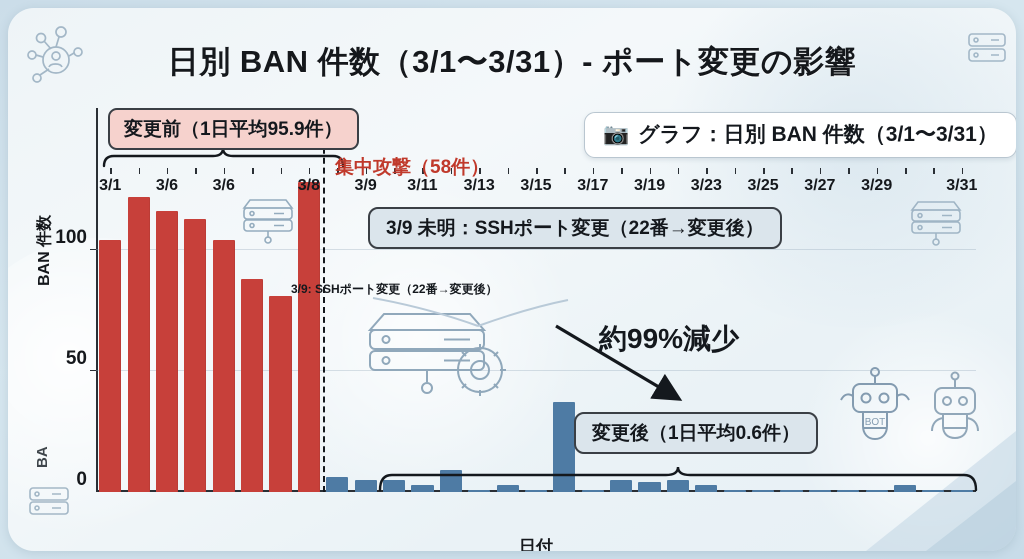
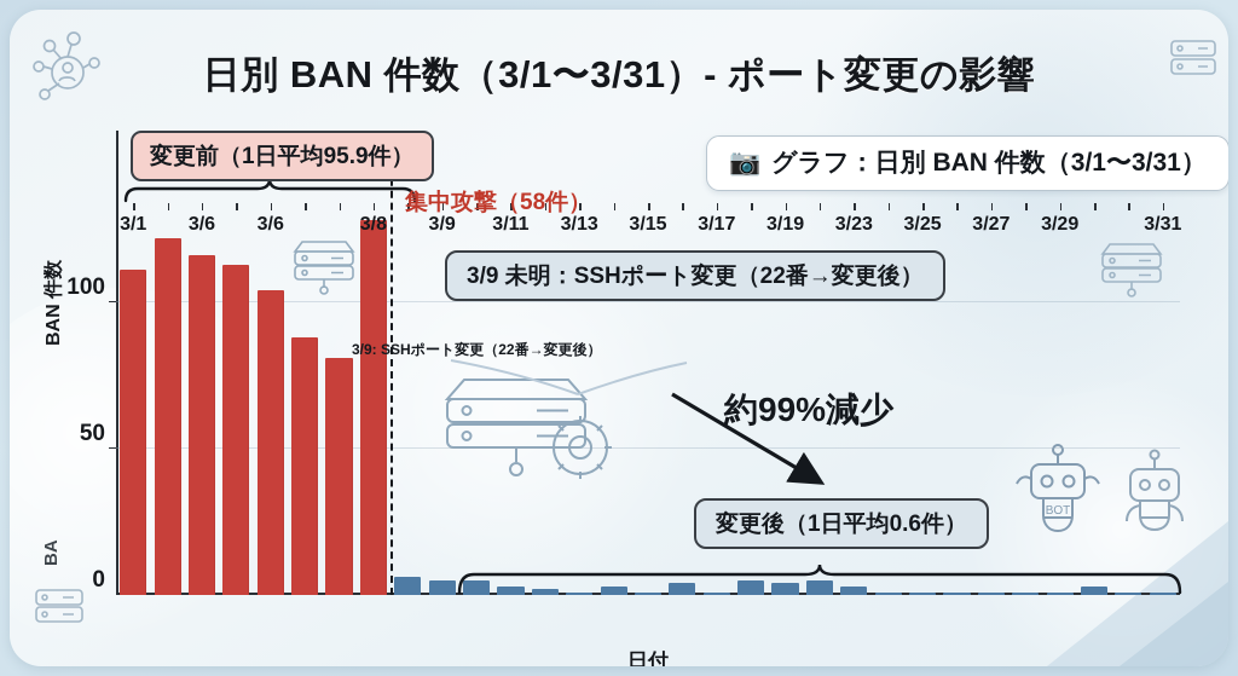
3/1: 104 -> 111
3/13: 9 -> 2
3/17: 37 -> 4
